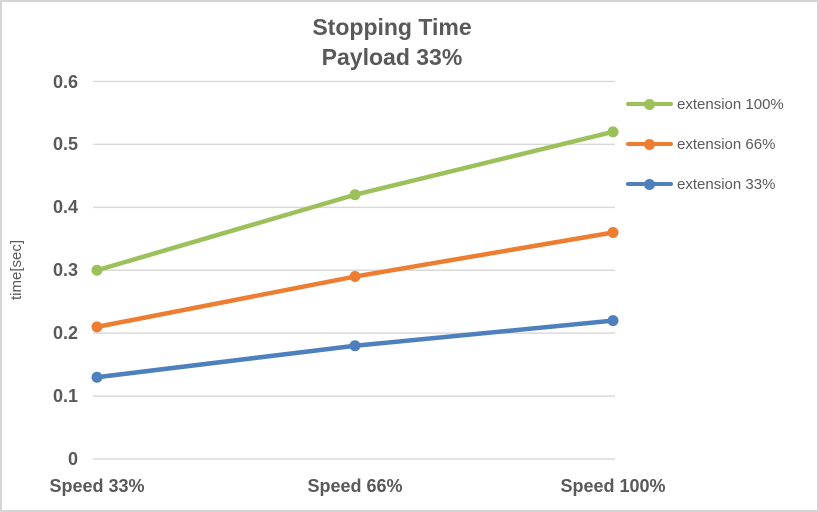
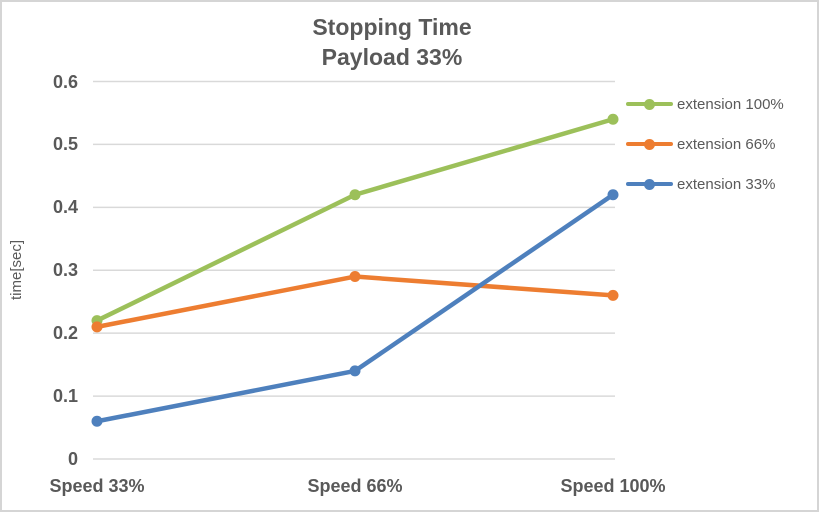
extension 100%/Speed 33%: 0.30 -> 0.22
extension 33%/Speed 33%: 0.13 -> 0.06
extension 33%/Speed 66%: 0.18 -> 0.14
extension 100%/Speed 100%: 0.52 -> 0.54
extension 66%/Speed 100%: 0.36 -> 0.26
extension 33%/Speed 100%: 0.22 -> 0.42
